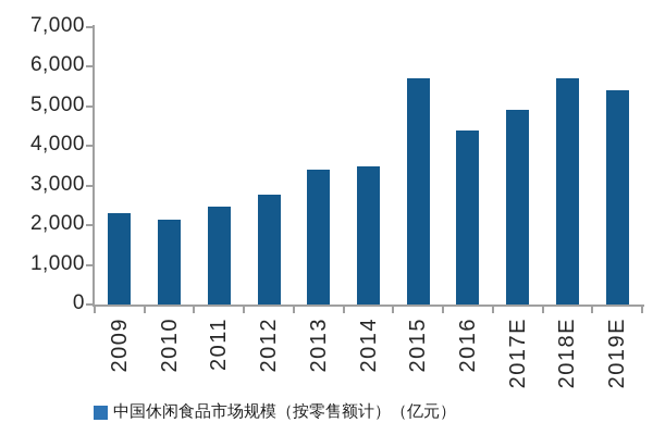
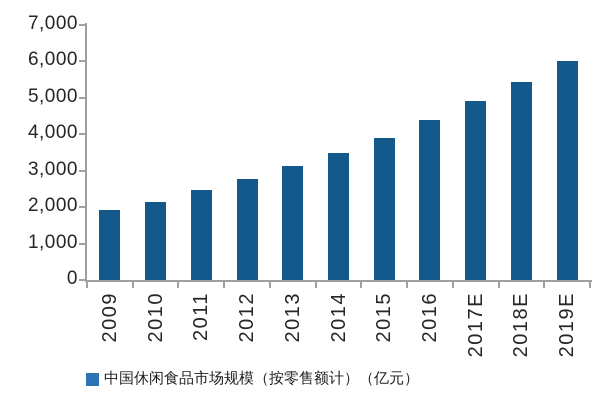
2009: 2300 -> 1900
2013: 3400 -> 3100
2015: 5700 -> 3900
2018E: 5700 -> 5400
2019E: 5400 -> 6000
